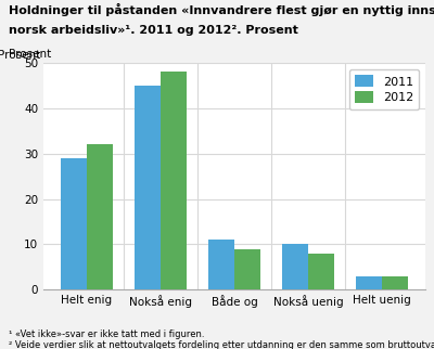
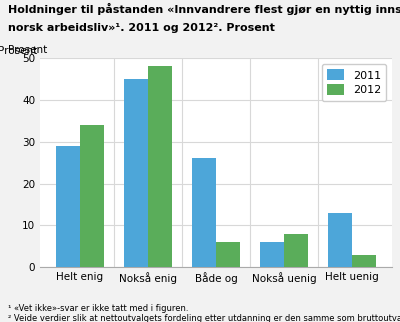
2012/Helt enig: 32 -> 34
2011/Både og: 11 -> 26
2012/Både og: 9 -> 6
2011/Nokså uenig: 10 -> 6
2011/Helt uenig: 3 -> 13
